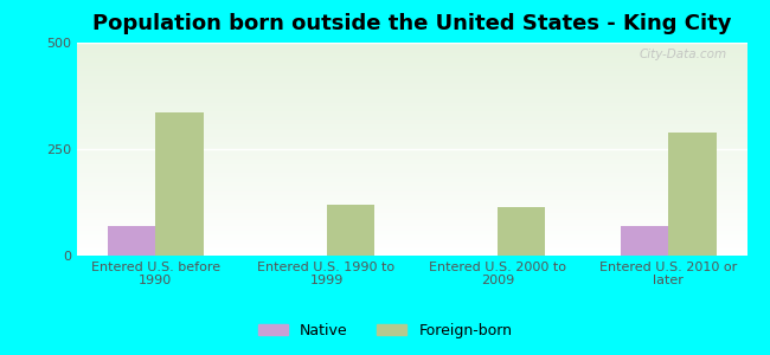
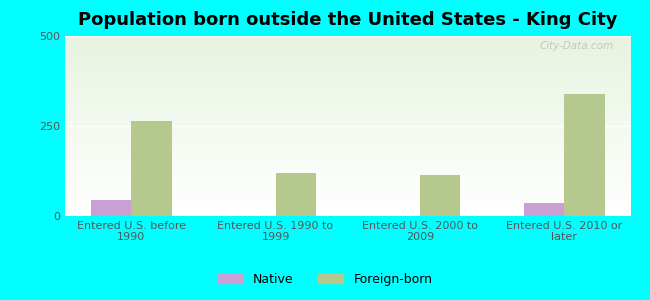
Native/Entered U.S. before 1990: 70 -> 45
Foreign-born/Entered U.S. before 1990: 335 -> 263
Native/Entered U.S. 2010 or later: 70 -> 35
Foreign-born/Entered U.S. 2010 or later: 290 -> 340
